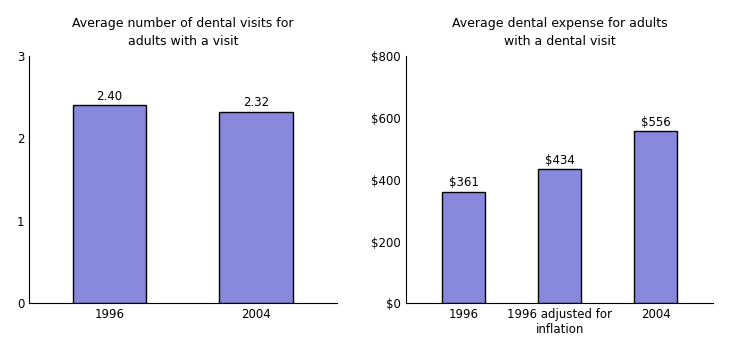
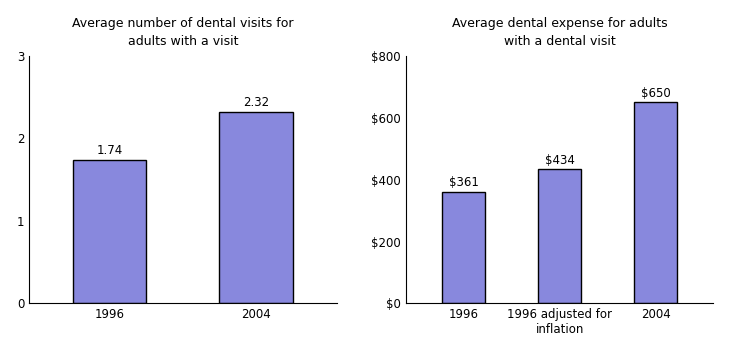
Average number of dental visits for adults with a visit/1996: 2.40 -> 1.74
Average dental expense for adults with a dental visit/2004: $556 -> $650
